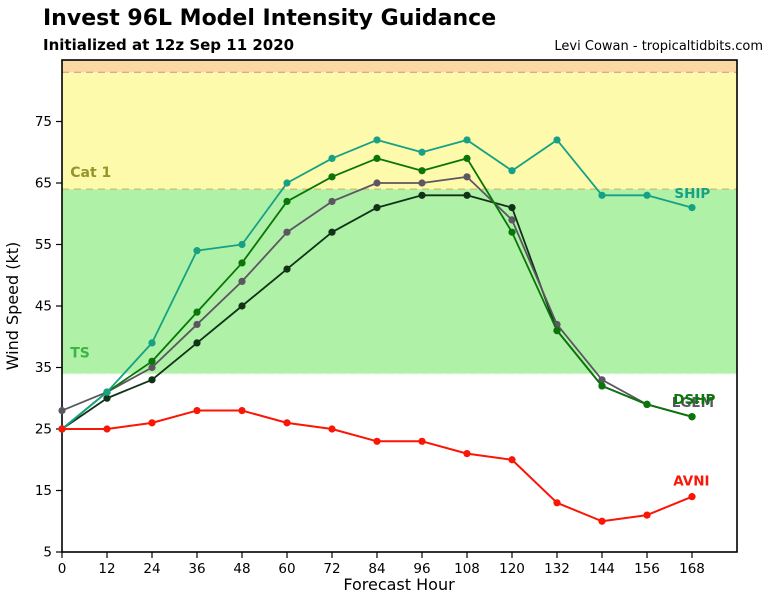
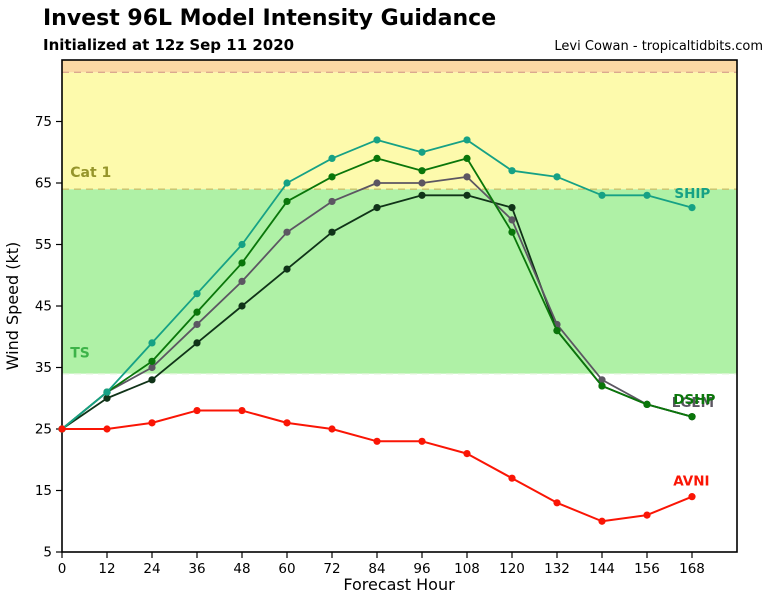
LGEM/0: 28 -> 25
SHIP/36: 54 -> 47
AVNI/120: 20 -> 17
SHIP/132: 72 -> 66
